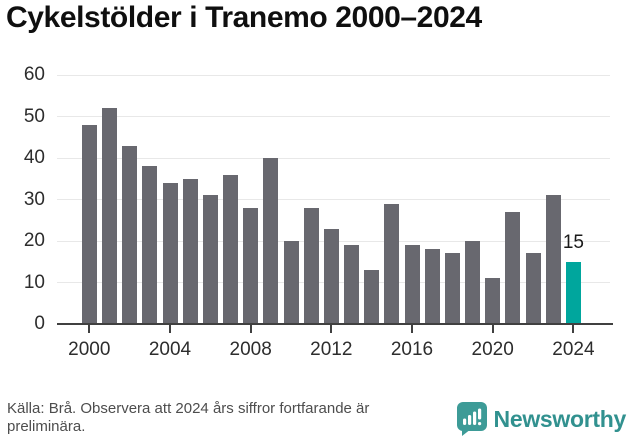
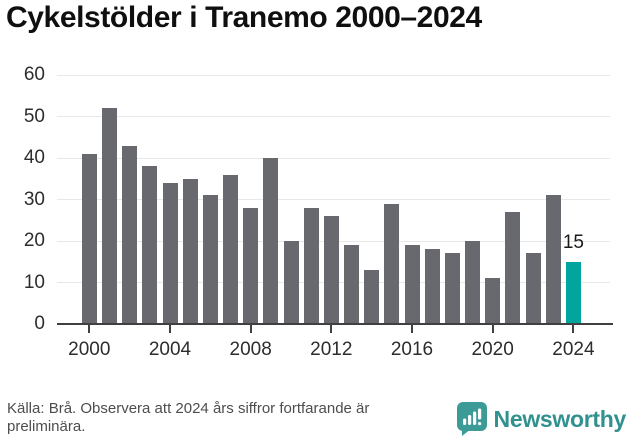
2000: 48 -> 41
2012: 23 -> 26
